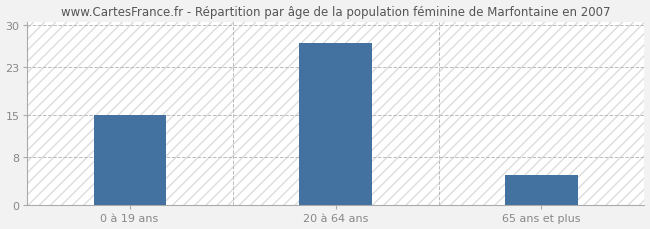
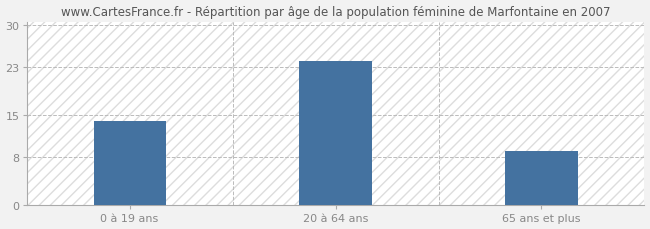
0 à 19 ans: 15 -> 14
20 à 64 ans: 27 -> 24
65 ans et plus: 5 -> 9
